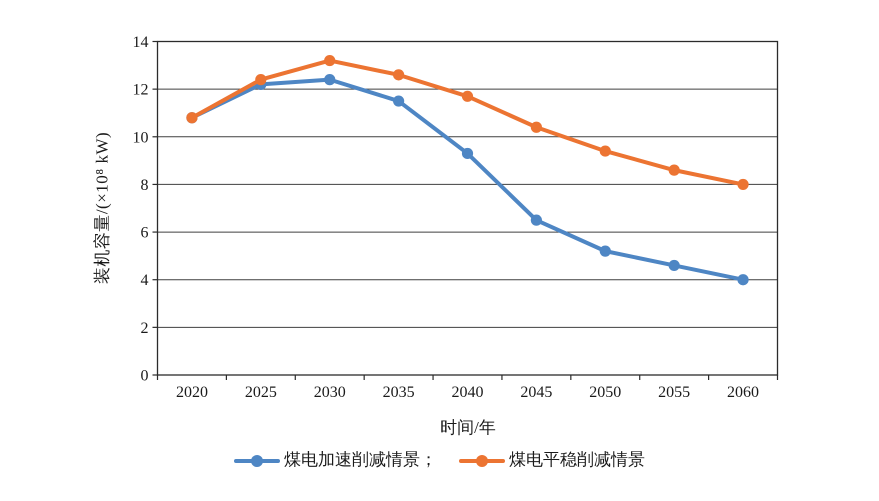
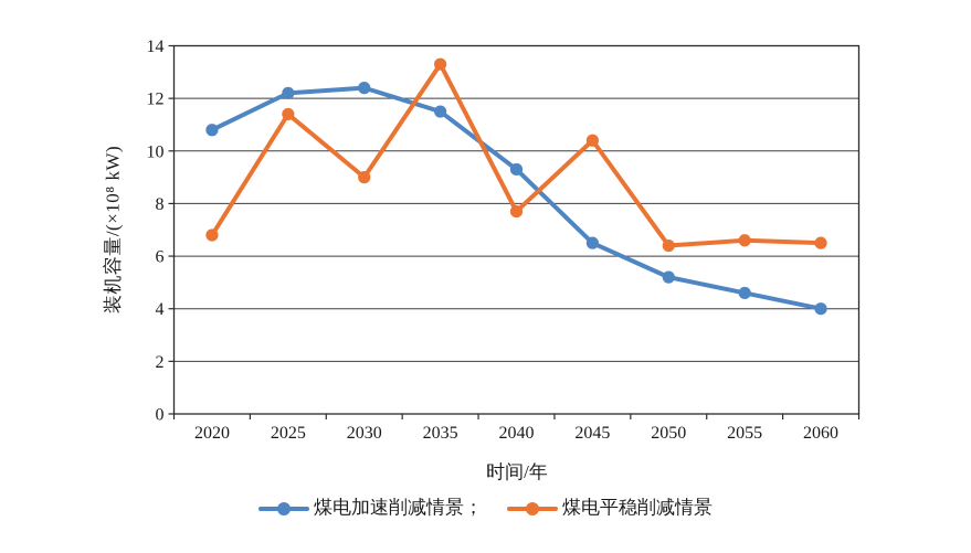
煤电平稳削减情景/2020: 10.8 -> 6.8
煤电平稳削减情景/2025: 12.4 -> 11.4
煤电平稳削减情景/2030: 13.2 -> 9.0
煤电平稳削减情景/2035: 12.6 -> 13.3
煤电平稳削减情景/2040: 11.7 -> 7.7
煤电平稳削减情景/2050: 9.4 -> 6.4
煤电平稳削减情景/2055: 8.6 -> 6.6
煤电平稳削减情景/2060: 8.0 -> 6.5
